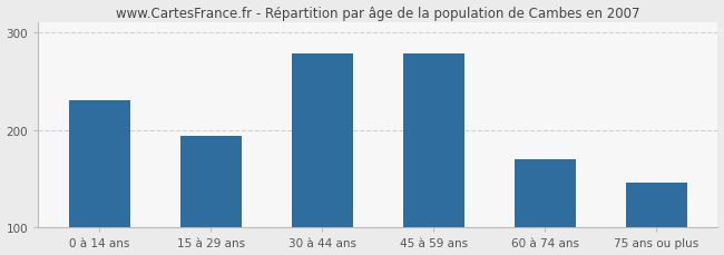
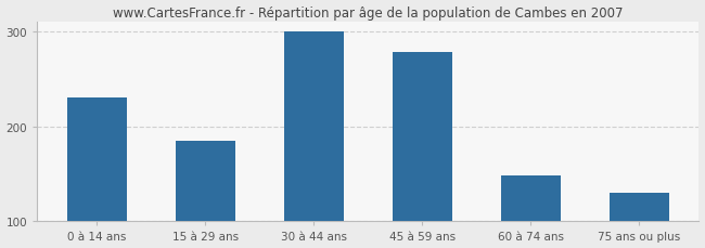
15 à 29 ans: 194 -> 185
30 à 44 ans: 278 -> 300
60 à 74 ans: 170 -> 148
75 ans ou plus: 146 -> 130
